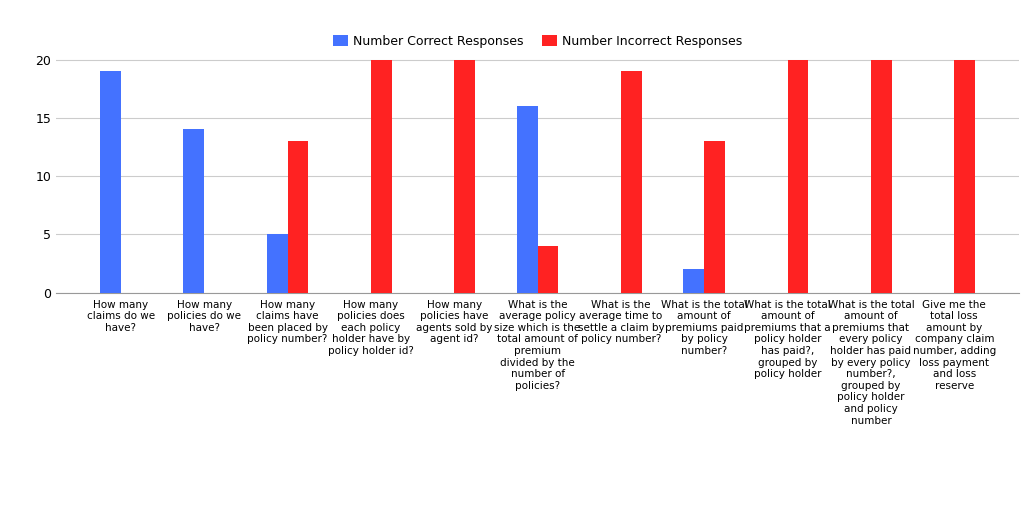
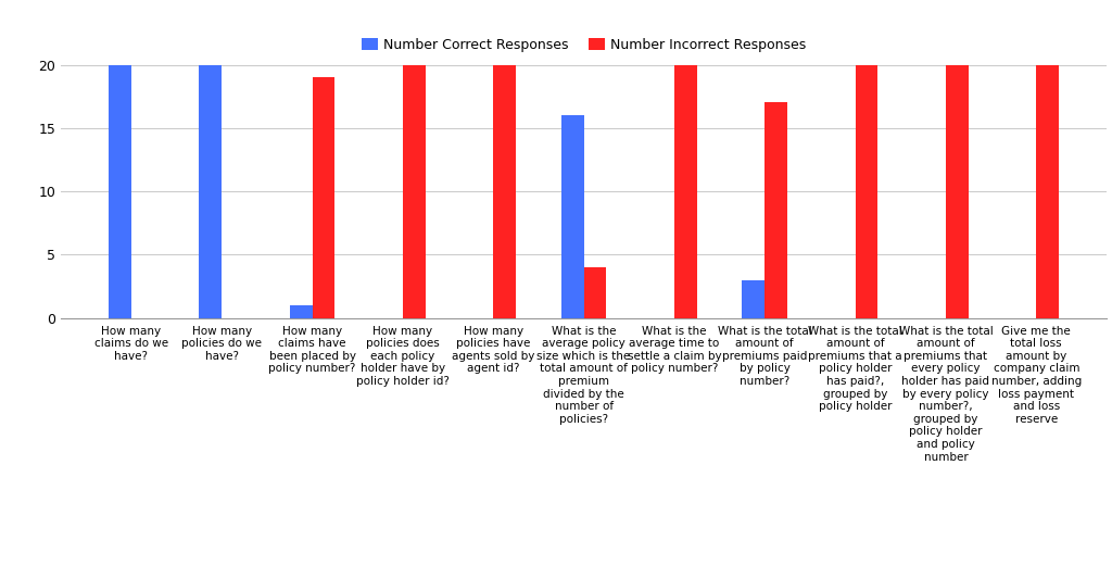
Number Correct Responses/How many claims do we have?: 19 -> 20
Number Correct Responses/How many policies do we have?: 14 -> 20
Number Correct Responses/How many claims have been placed by policy number?: 5 -> 1
Number Incorrect Responses/How many claims have been placed by policy number?: 13 -> 19
Number Incorrect Responses/What is the average time to settle a claim by policy number?: 19 -> 20
Number Correct Responses/What is the total amount of premiums paid by policy number?: 2 -> 3
Number Incorrect Responses/What is the total amount of premiums paid by policy number?: 13 -> 17
